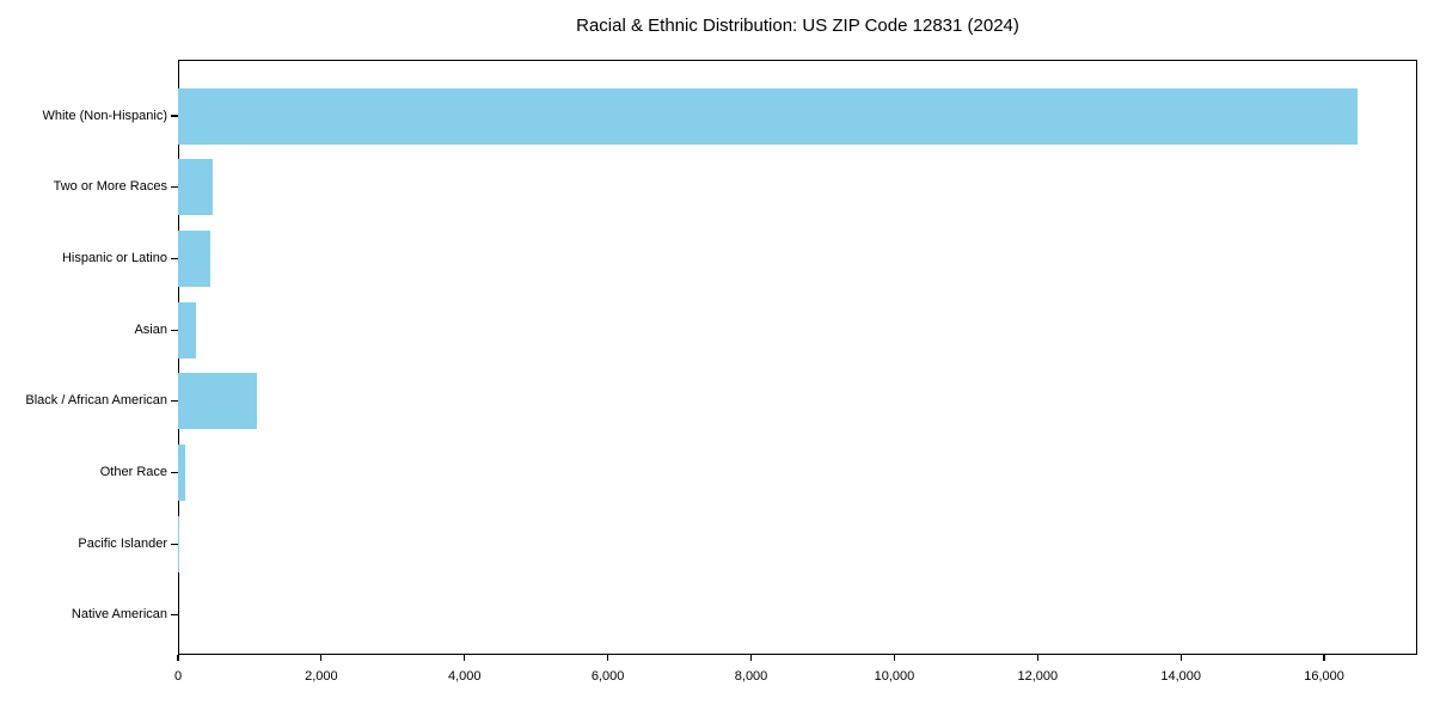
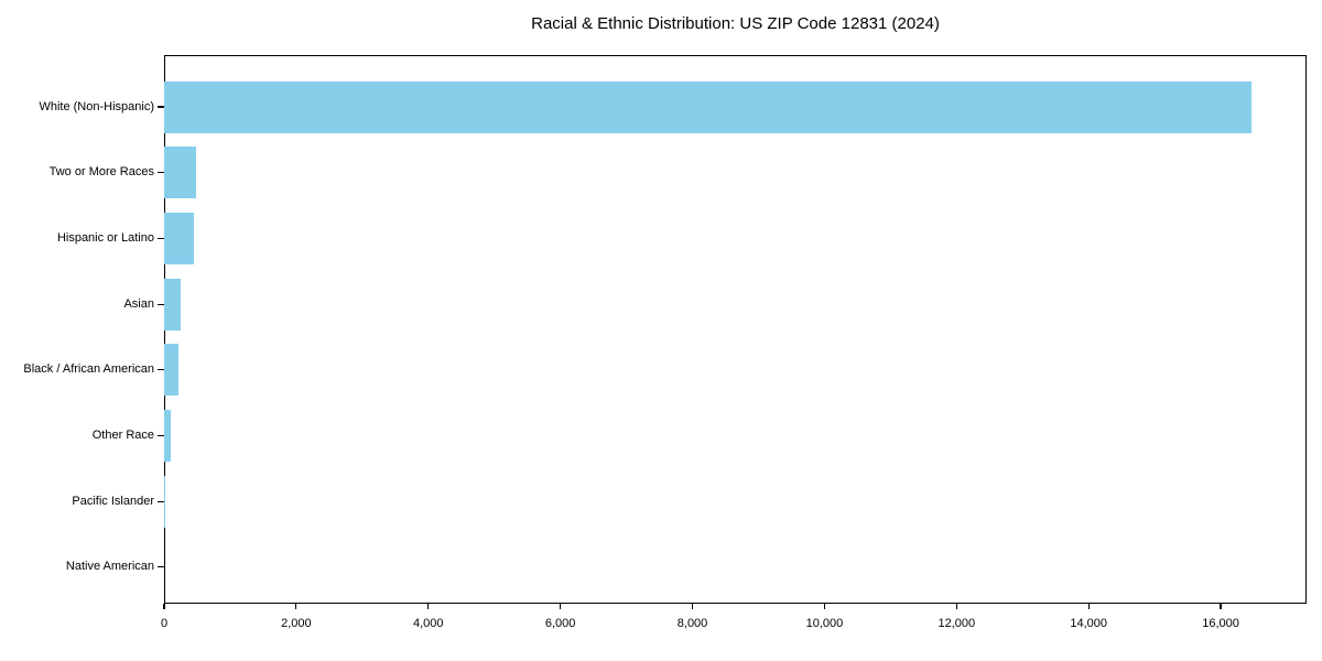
Black / African American: 1100 -> 200
